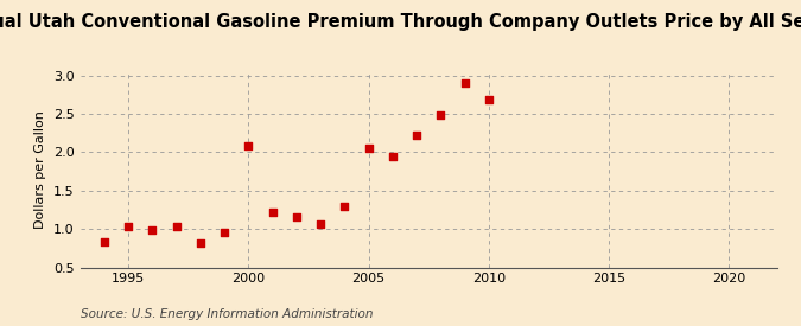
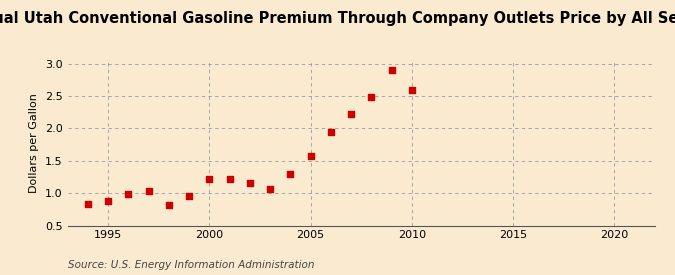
1995: 1.04 -> 0.88
2000: 2.08 -> 1.22
2005: 2.06 -> 1.57
2010: 2.68 -> 2.59
